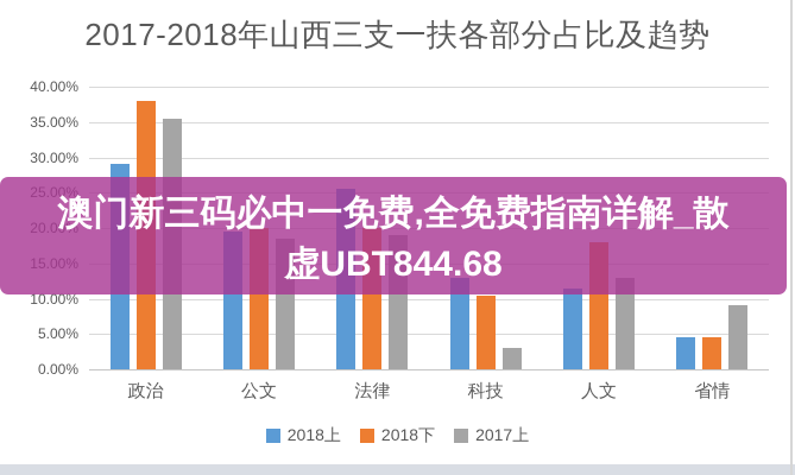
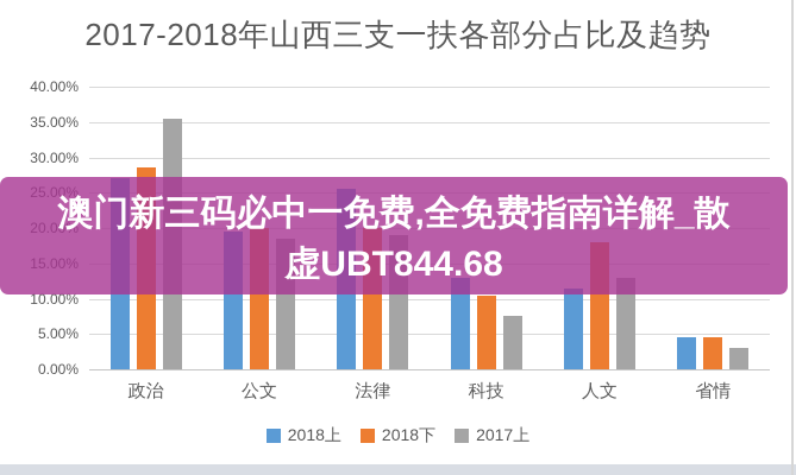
2018上/政治: 29% -> 27%
2018下/政治: 38% -> 28%
2017上/科技: 3% -> 8%
2017上/省情: 9% -> 3%
